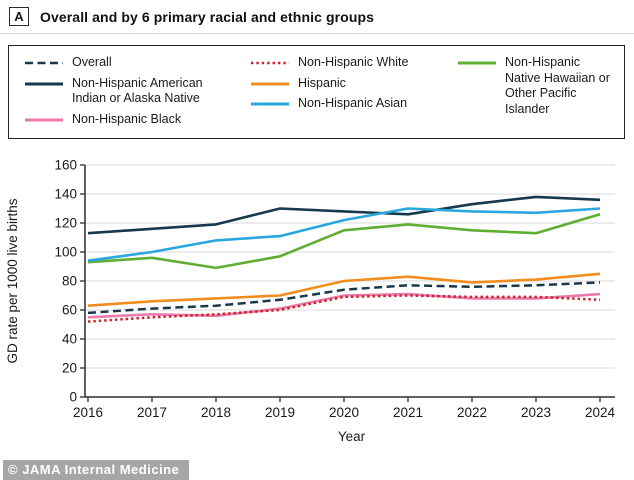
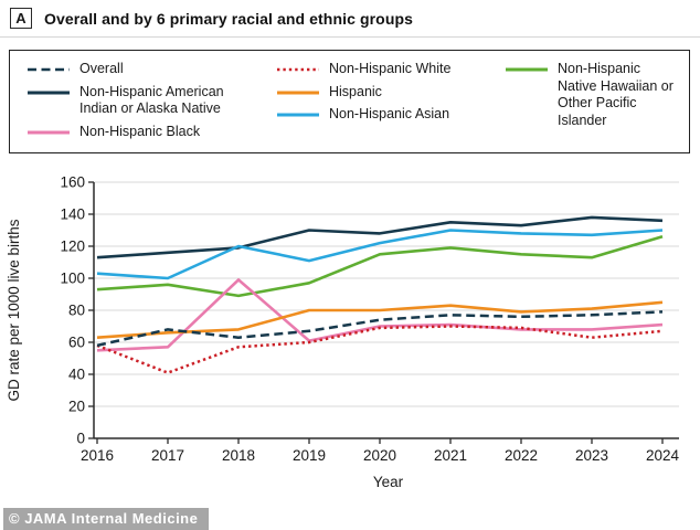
Non-Hispanic Asian/2016: 94 -> 103
Non-Hispanic White/2016: 52 -> 58
Non-Hispanic White/2017: 55 -> 41
Overall/2017: 61 -> 68
Non-Hispanic Asian/2018: 108 -> 120
Non-Hispanic Black/2018: 56 -> 99
Hispanic/2019: 70 -> 80
Non-Hispanic American Indian or Alaska Native/2021: 126 -> 135
Non-Hispanic White/2023: 69 -> 63
